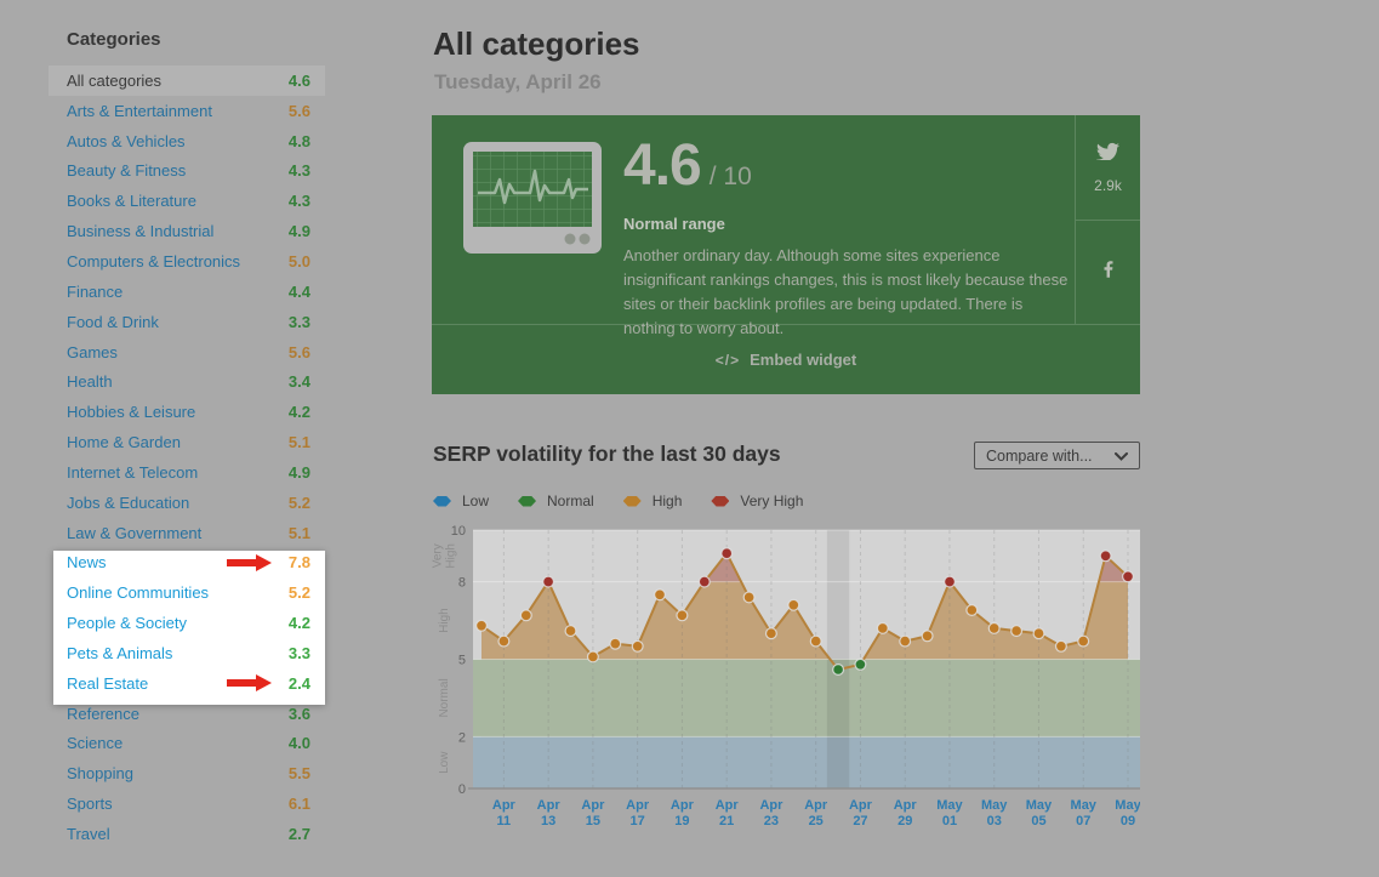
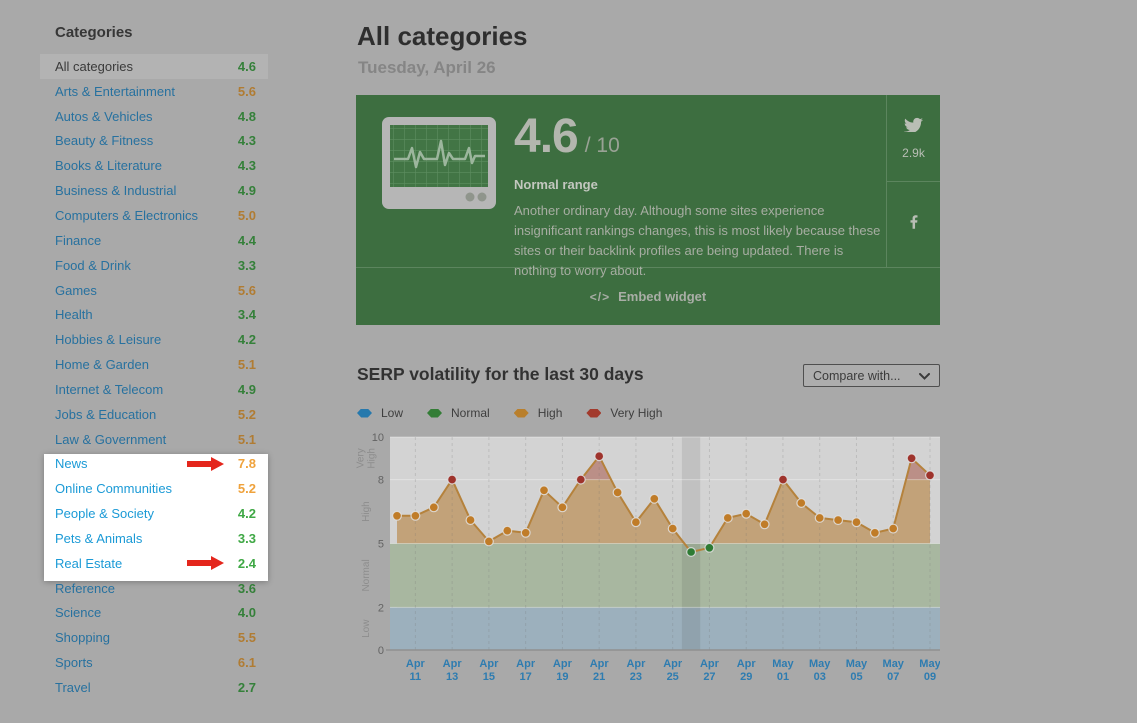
Apr 11: 5.7 -> 6.3
Apr 29: 5.7 -> 6.4
